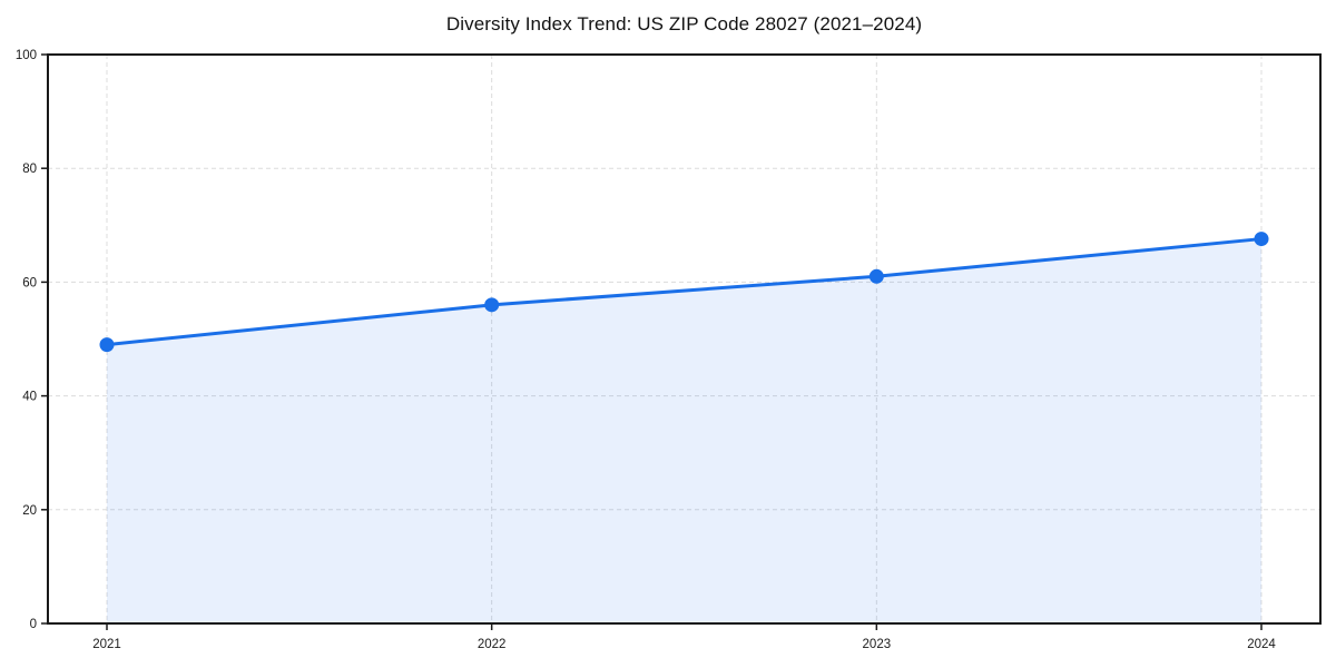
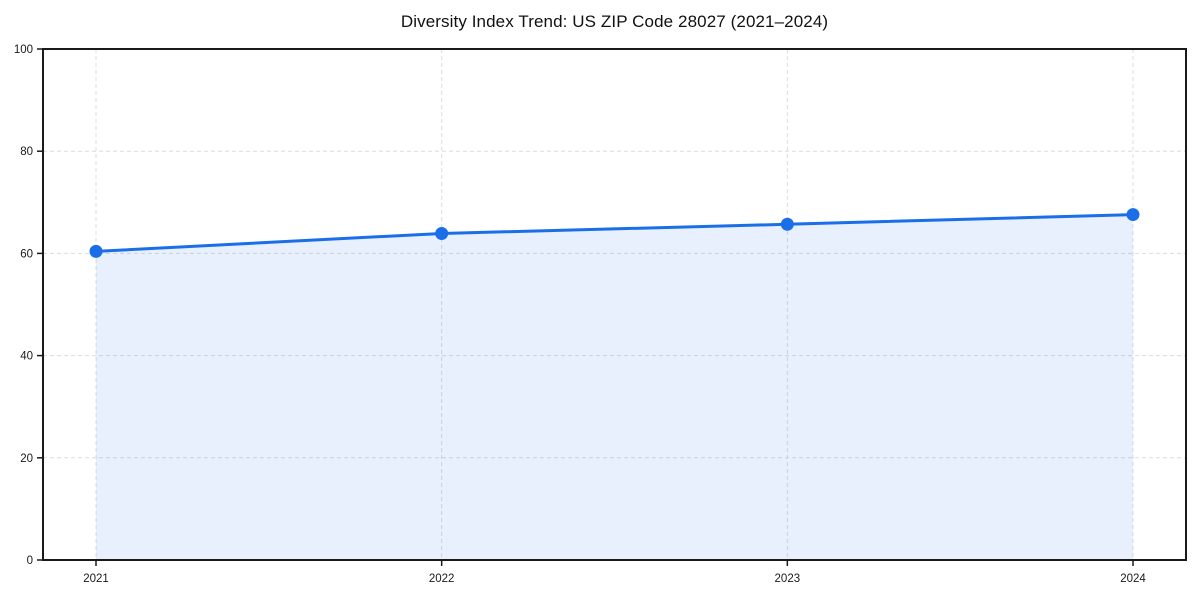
2021: 49 -> 60
2022: 56 -> 64
2023: 61 -> 66
